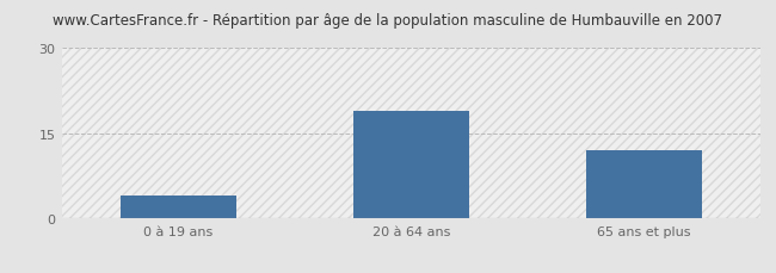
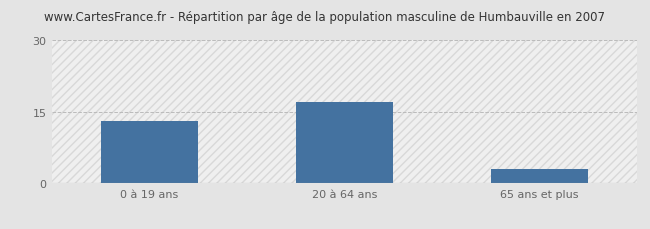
0 à 19 ans: 4 -> 13
20 à 64 ans: 19 -> 17
65 ans et plus: 12 -> 3
